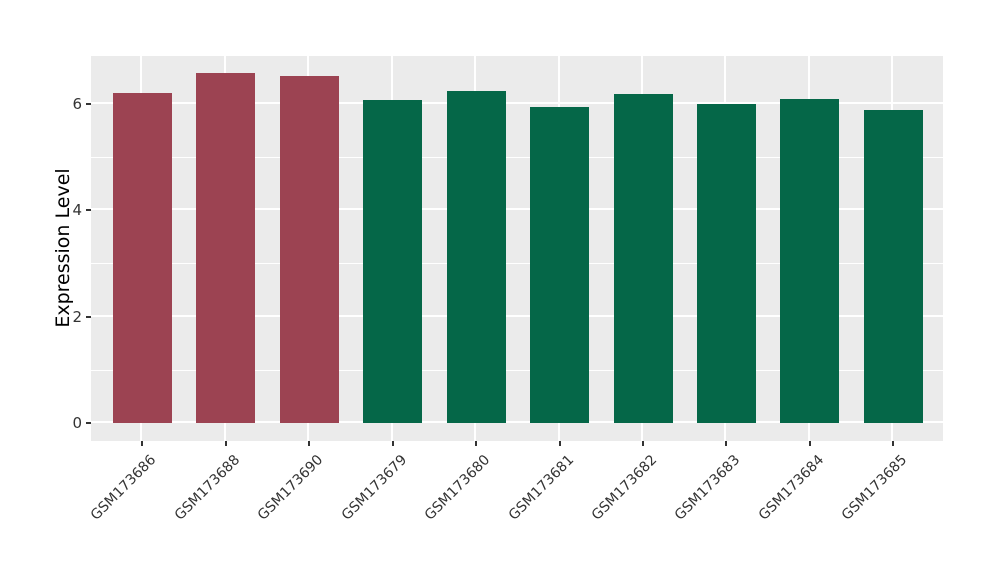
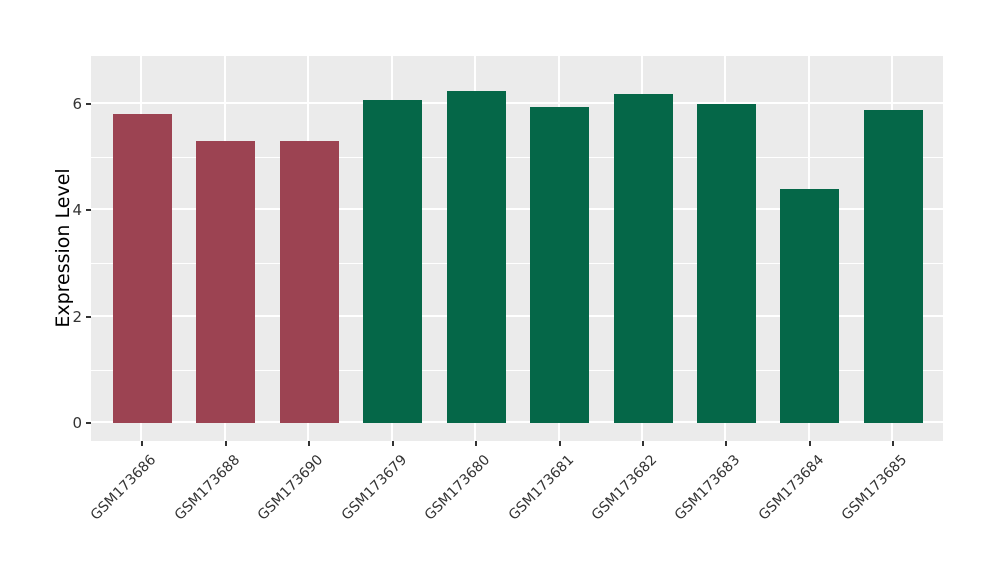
GSM173686: 6.2 -> 5.8
GSM173688: 6.6 -> 5.3
GSM173690: 6.5 -> 5.3
GSM173684: 6.1 -> 4.4
